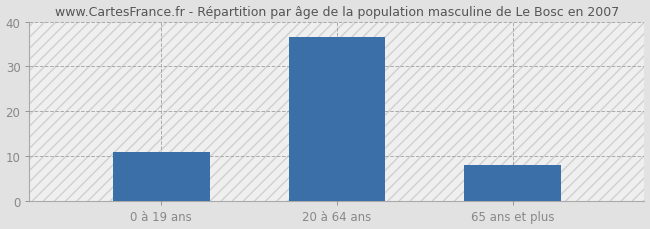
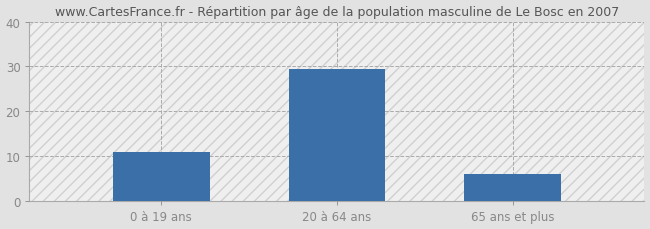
20 à 64 ans: 36.5 -> 29.5
65 ans et plus: 8.0 -> 6.0
